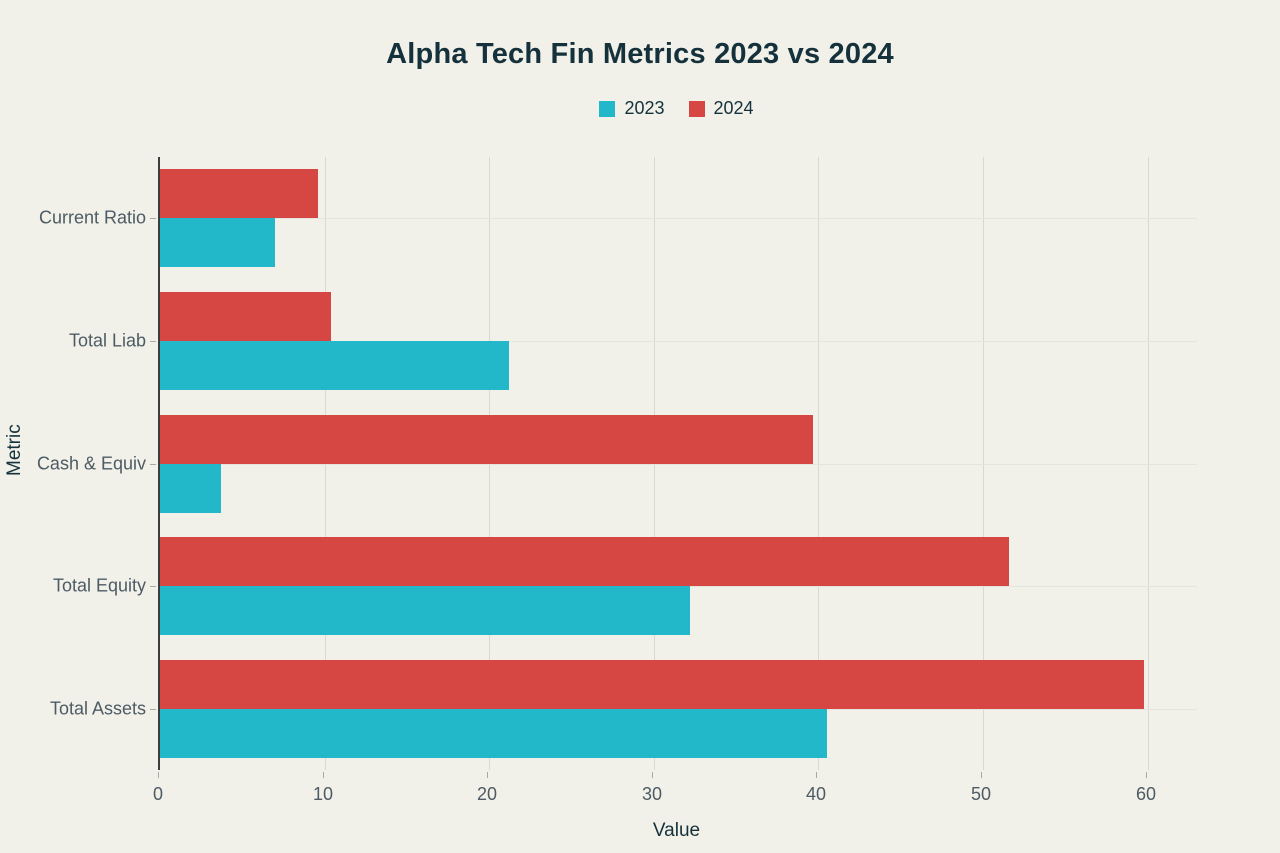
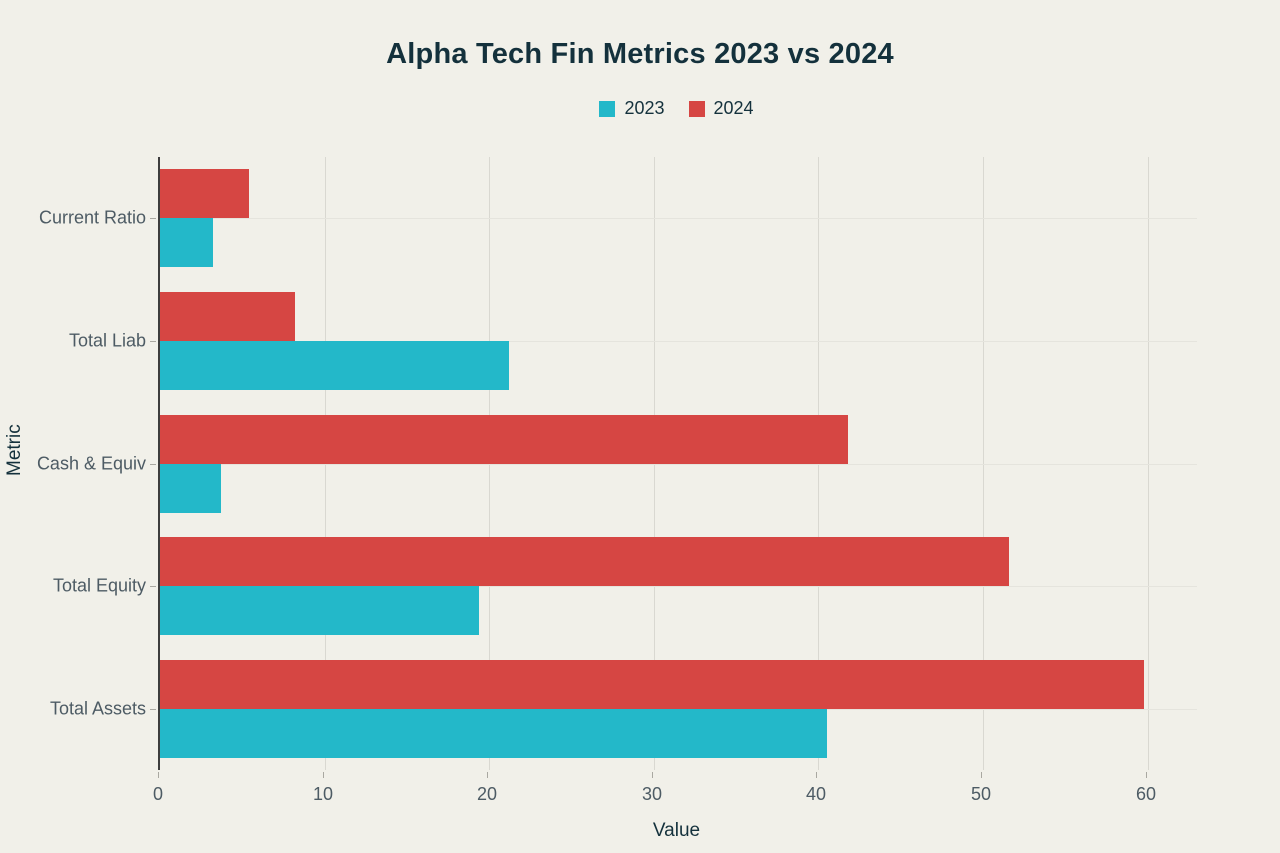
2023/Current Ratio: 7.0 -> 3.2
2024/Current Ratio: 9.6 -> 5.4
2024/Total Liab: 10.4 -> 8.2
2024/Cash & Equiv: 39.7 -> 41.8
2023/Total Equity: 32.2 -> 19.4
